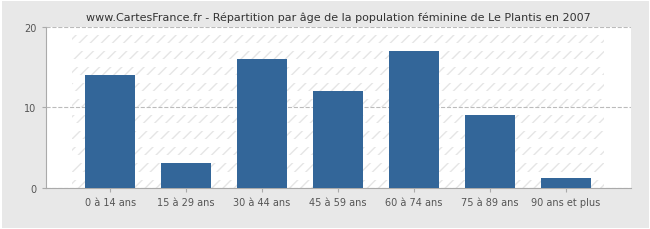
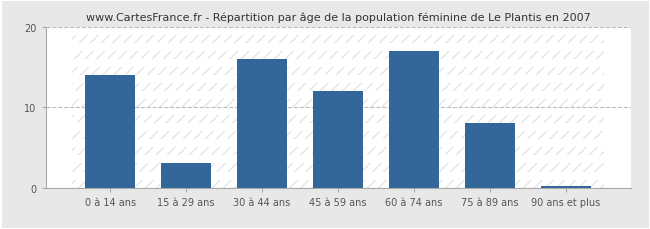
75 à 89 ans: 9.0 -> 8.0
90 ans et plus: 1.2 -> 0.2
